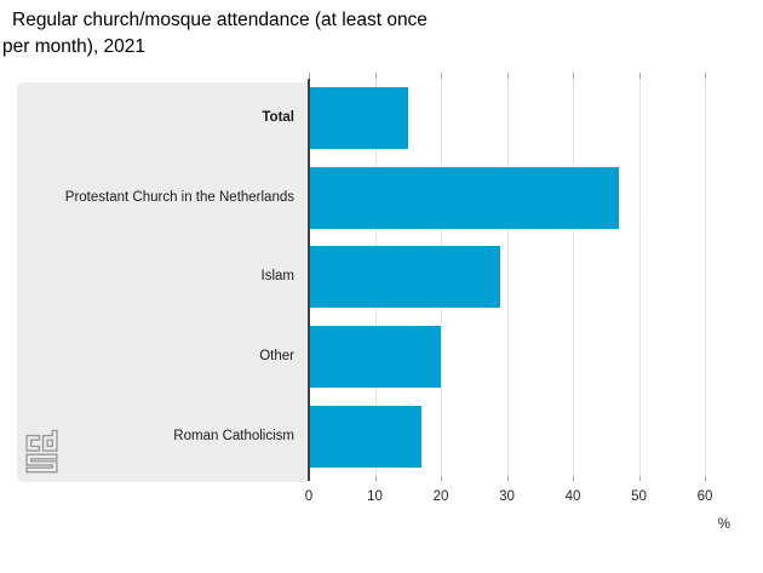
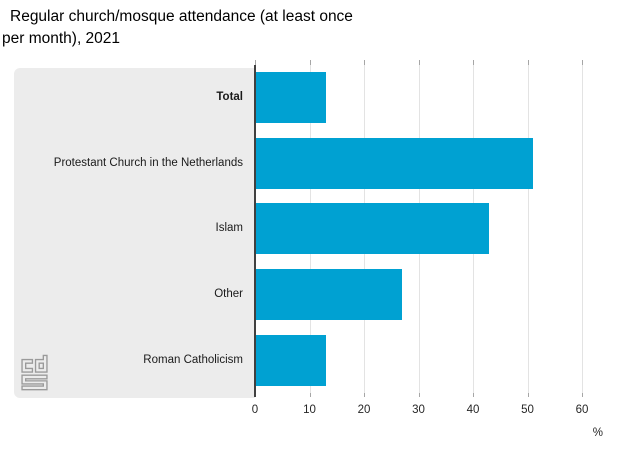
Total: 15 -> 13
Protestant Church in the Netherlands: 47 -> 51
Islam: 29 -> 43
Other: 20 -> 27
Roman Catholicism: 17 -> 13
